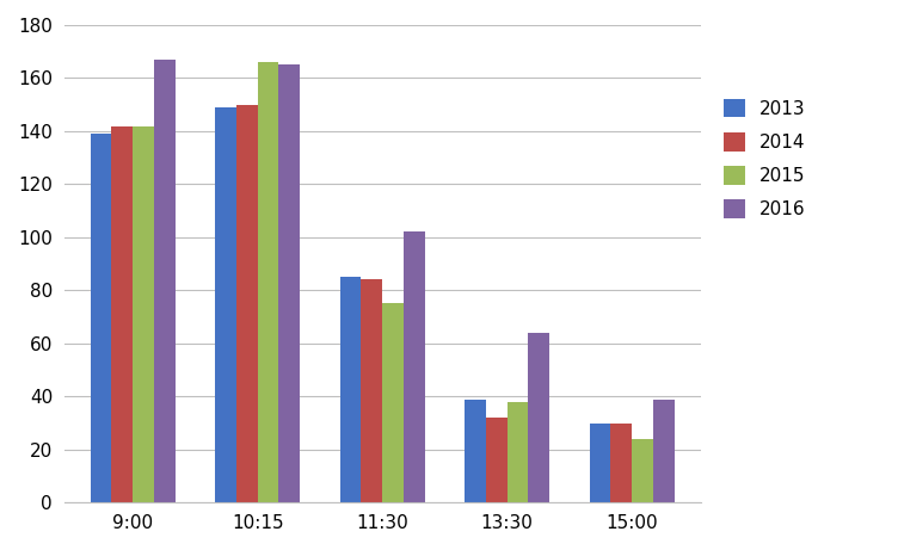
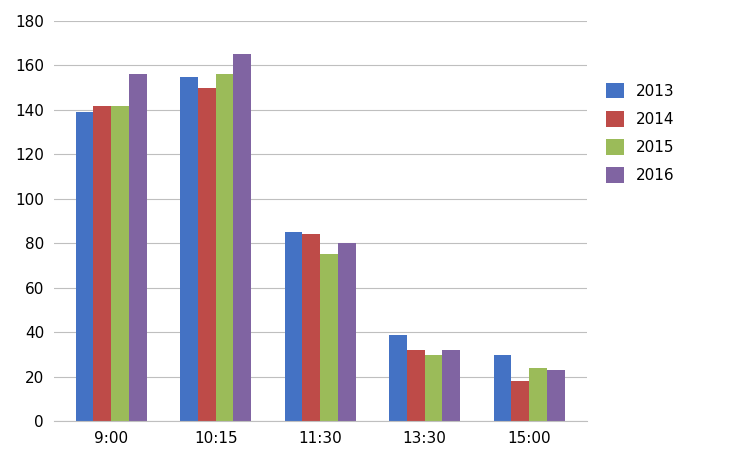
2016/9:00: 167 -> 156
2013/10:15: 149 -> 155
2015/10:15: 166 -> 156
2016/11:30: 102 -> 80
2015/13:30: 38 -> 30
2016/13:30: 64 -> 32
2014/15:00: 30 -> 18
2016/15:00: 39 -> 23
